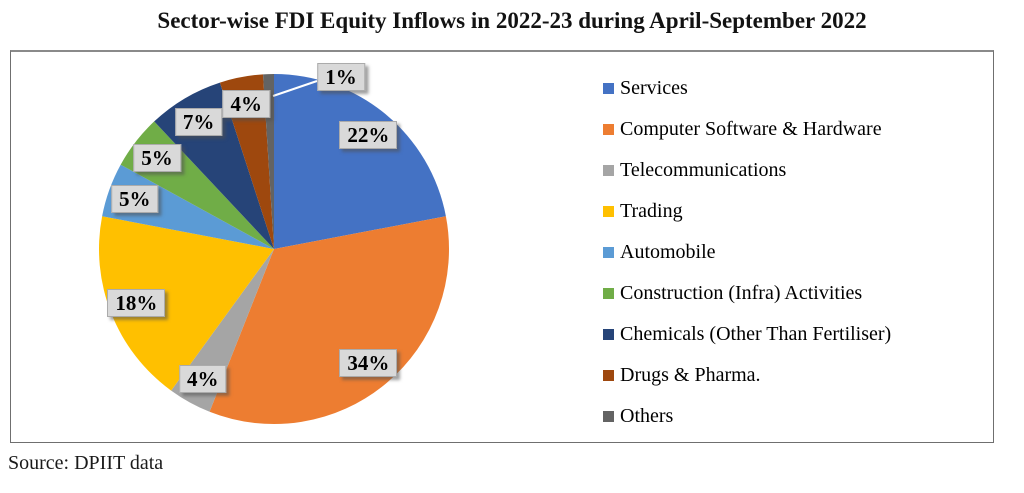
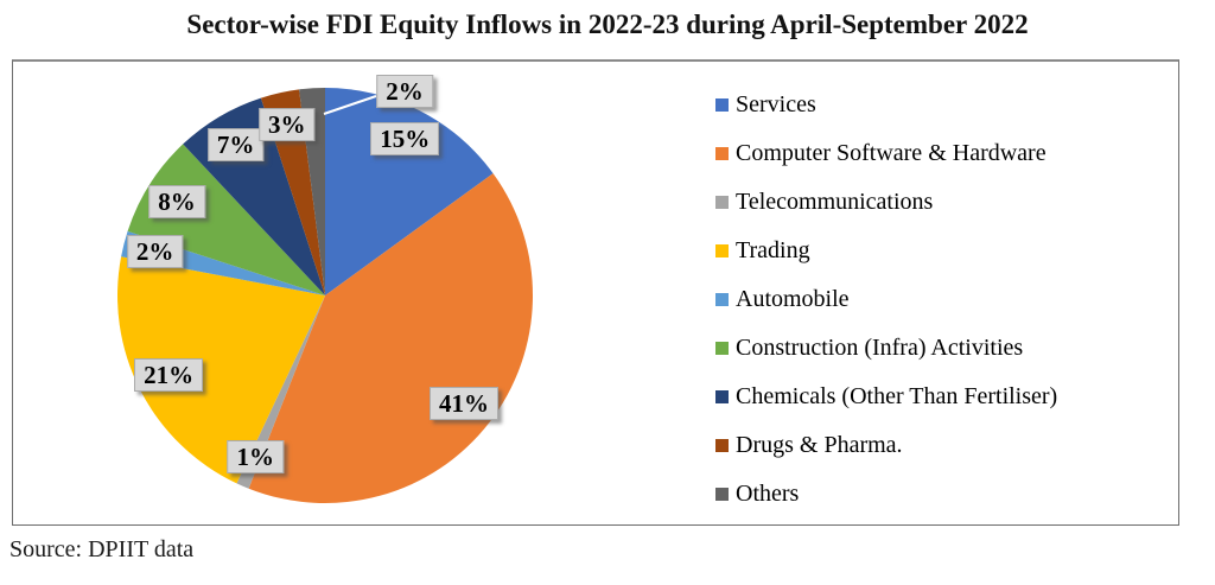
Services: 22% -> 15%
Computer Software & Hardware: 34% -> 41%
Telecommunications: 4% -> 1%
Trading: 18% -> 21%
Automobile: 5% -> 2%
Construction (Infra) Activities: 5% -> 8%
Drugs & Pharma.: 4% -> 3%
Others: 1% -> 2%
